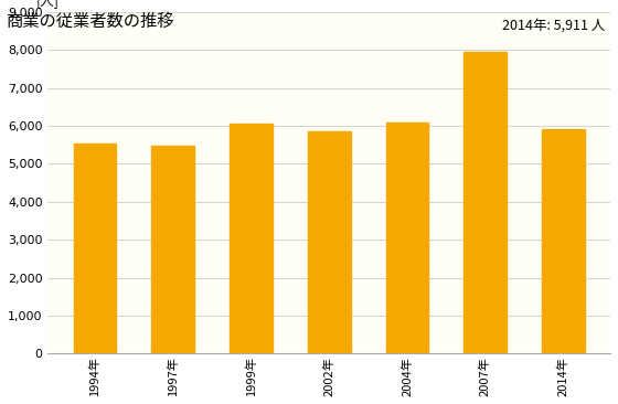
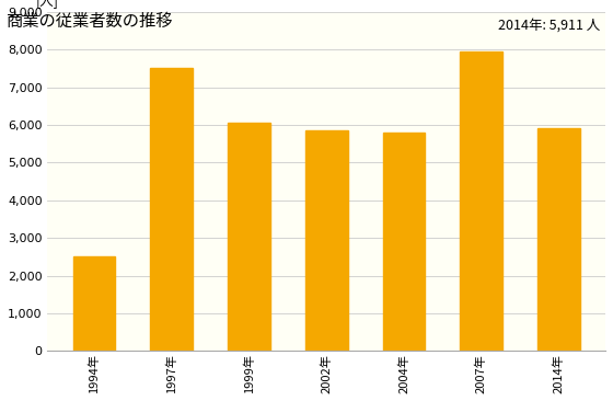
1994年: 5,530 -> 2,500
1997年: 5,470 -> 7,500
2004年: 6,100 -> 5,800
